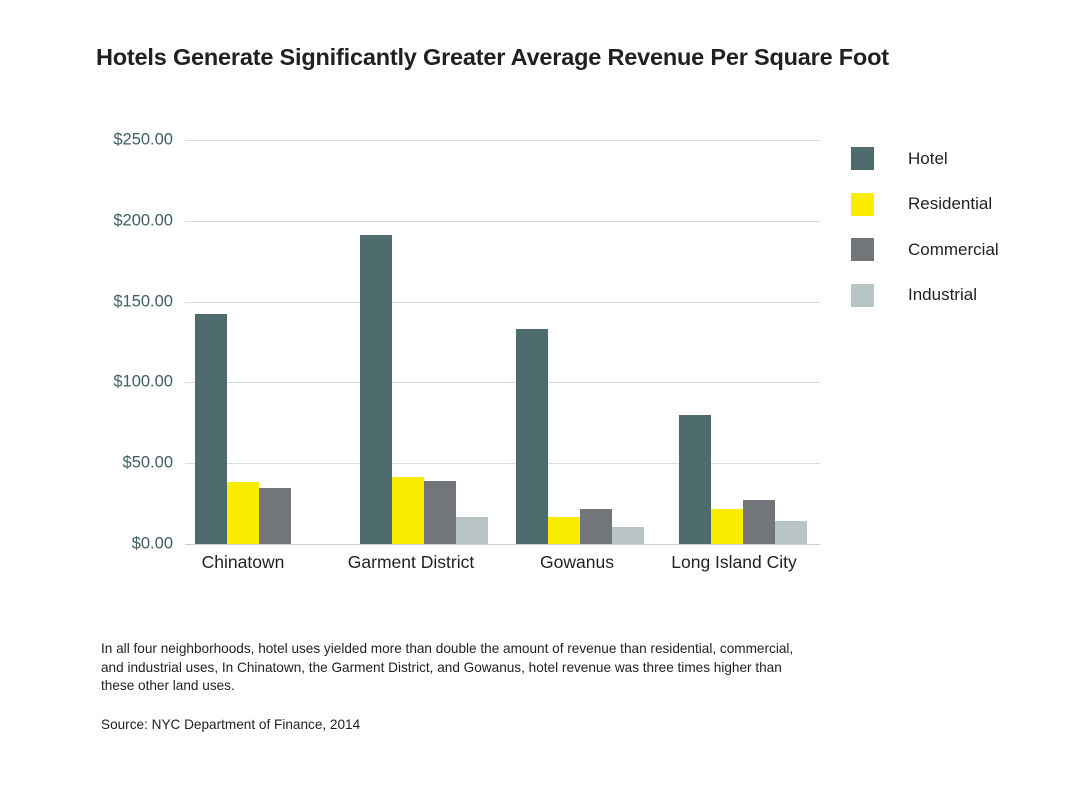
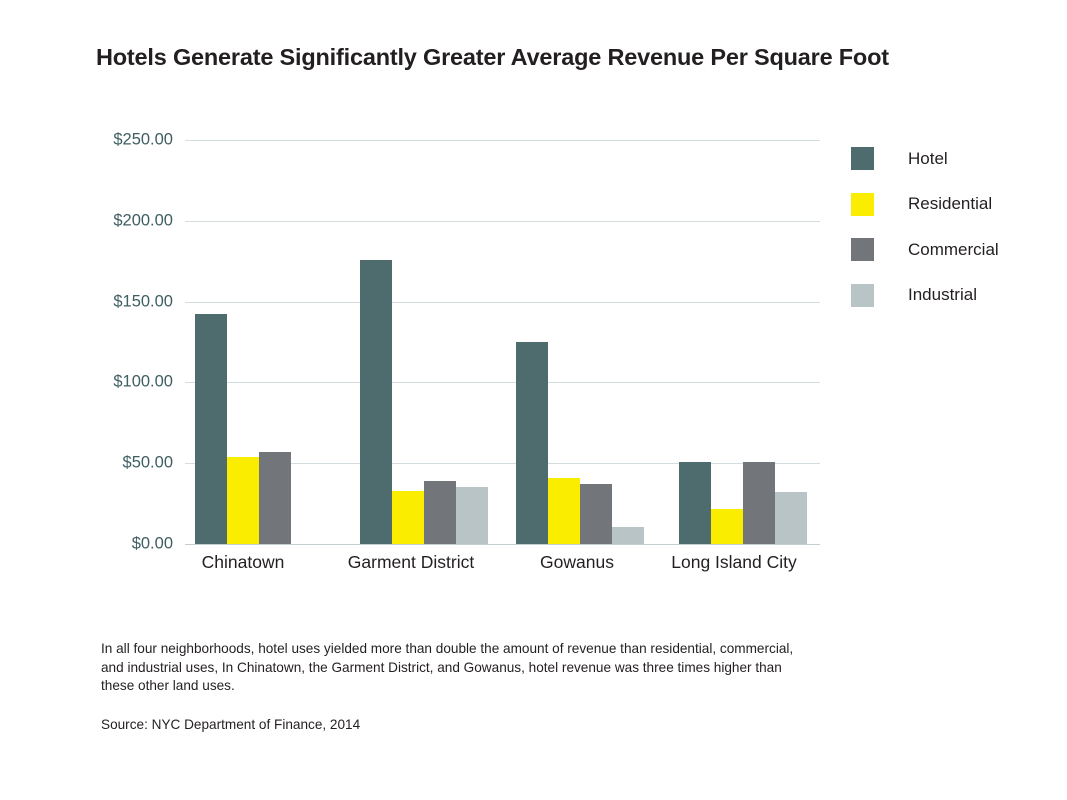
Residential/Chinatown: $38 -> $54
Commercial/Chinatown: $34 -> $57
Hotel/Garment District: $192 -> $176
Residential/Garment District: $42 -> $33
Industrial/Garment District: $16 -> $35
Hotel/Gowanus: $133 -> $125
Residential/Gowanus: $16 -> $41
Commercial/Gowanus: $22 -> $37
Hotel/Long Island City: $80 -> $51
Commercial/Long Island City: $27 -> $51
Industrial/Long Island City: $14 -> $32
